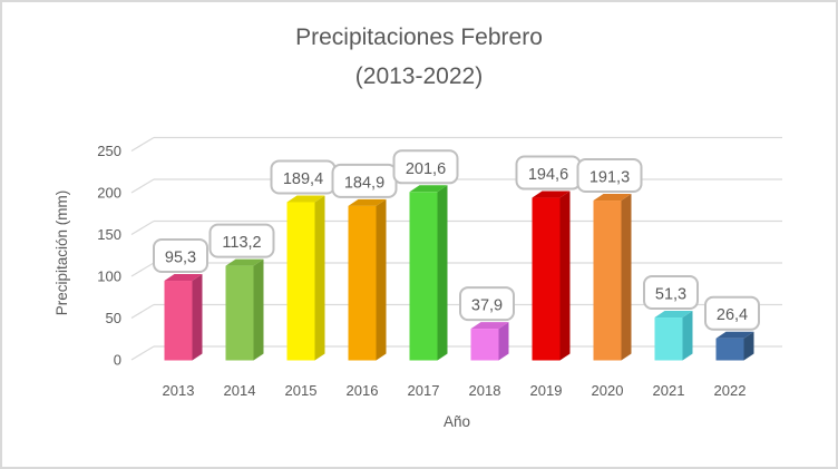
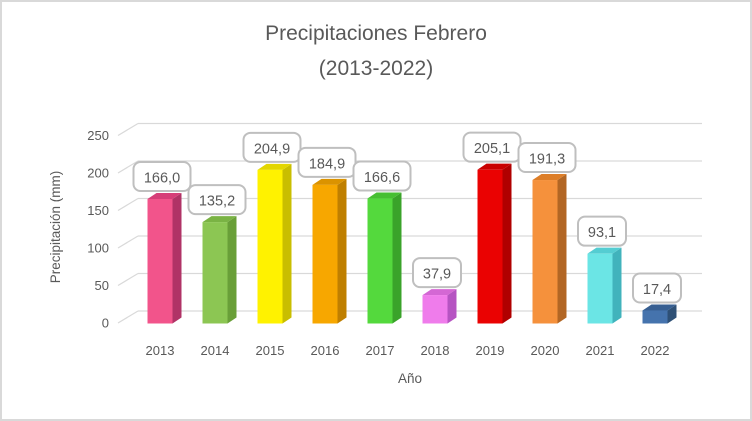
2013: 95,3 -> 166,0
2014: 113,2 -> 135,2
2015: 189,4 -> 204,9
2017: 201,6 -> 166,6
2019: 194,6 -> 205,1
2021: 51,3 -> 93,1
2022: 26,4 -> 17,4
